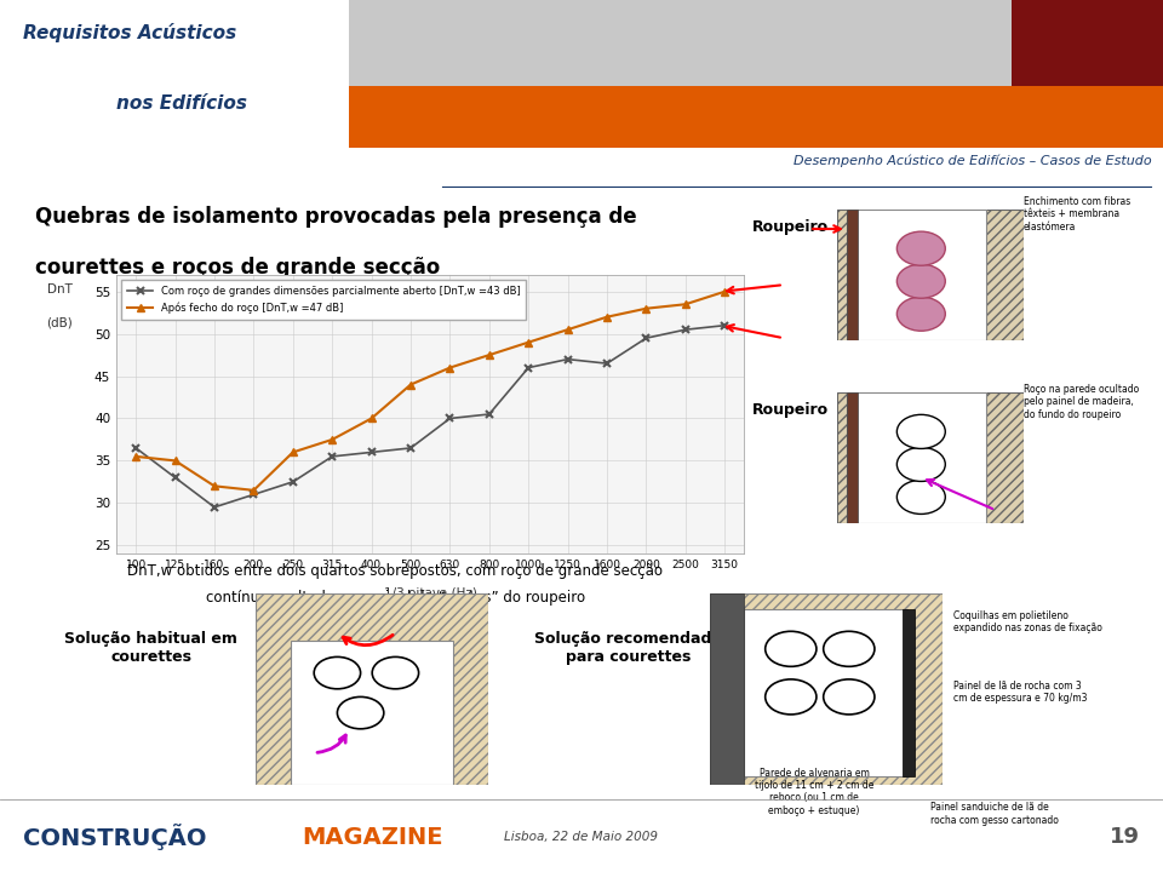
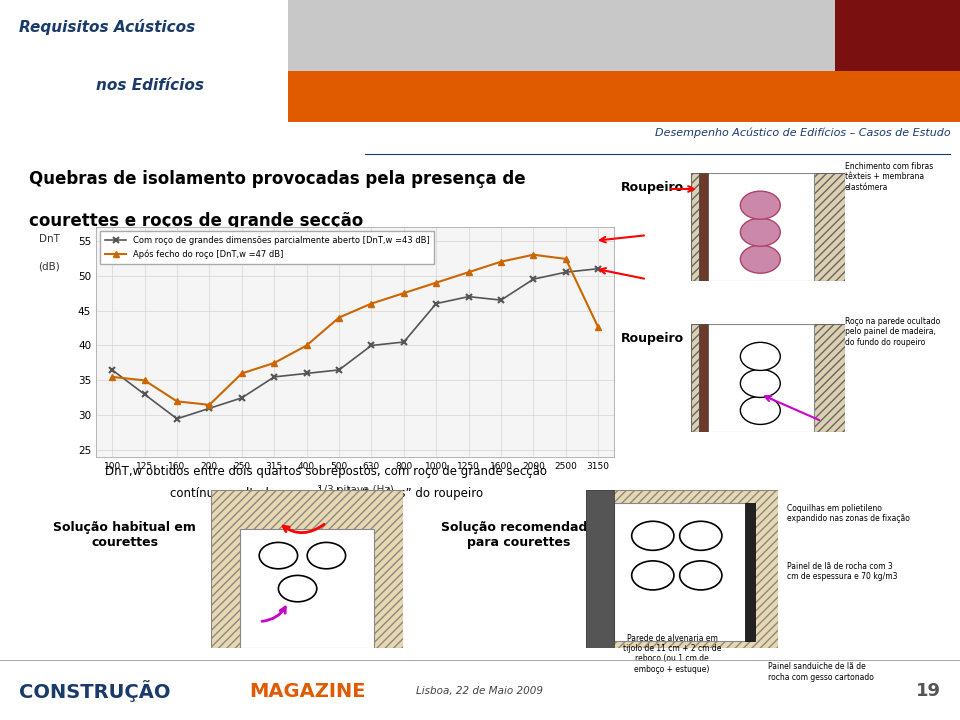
Após fecho do roço [DnT,w =47 dB]/2500: 53.5 -> 52.4
Após fecho do roço [DnT,w =47 dB]/3150: 55.0 -> 42.6
